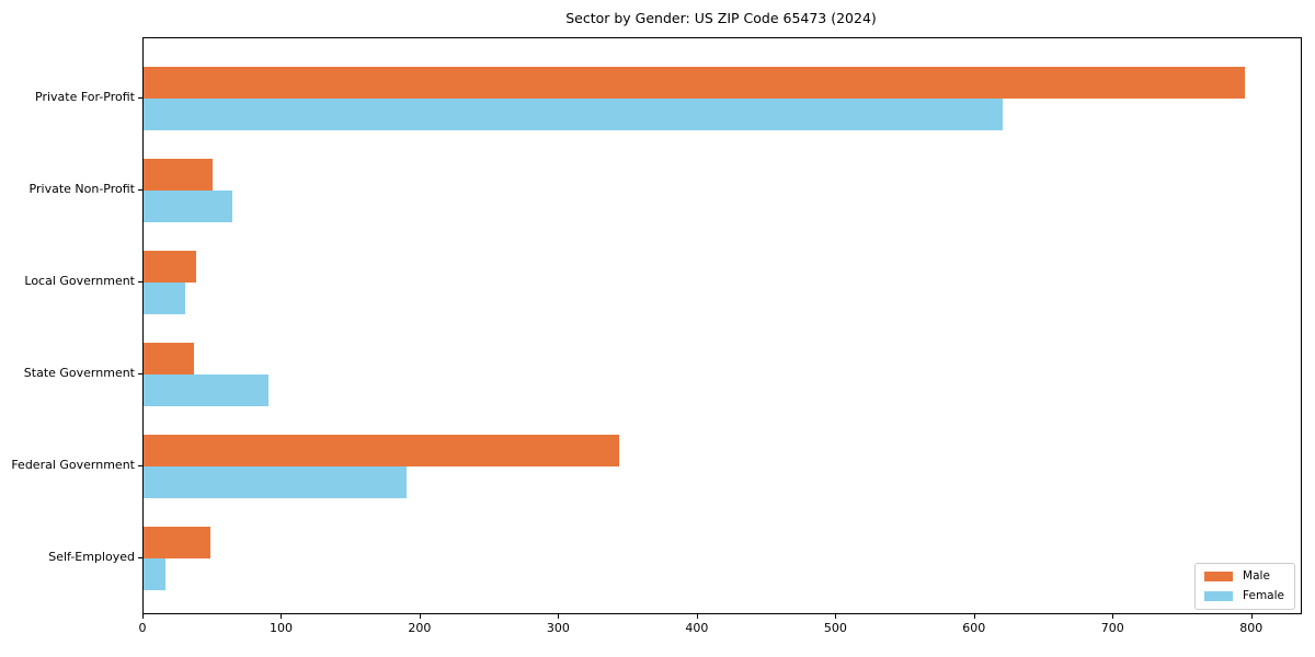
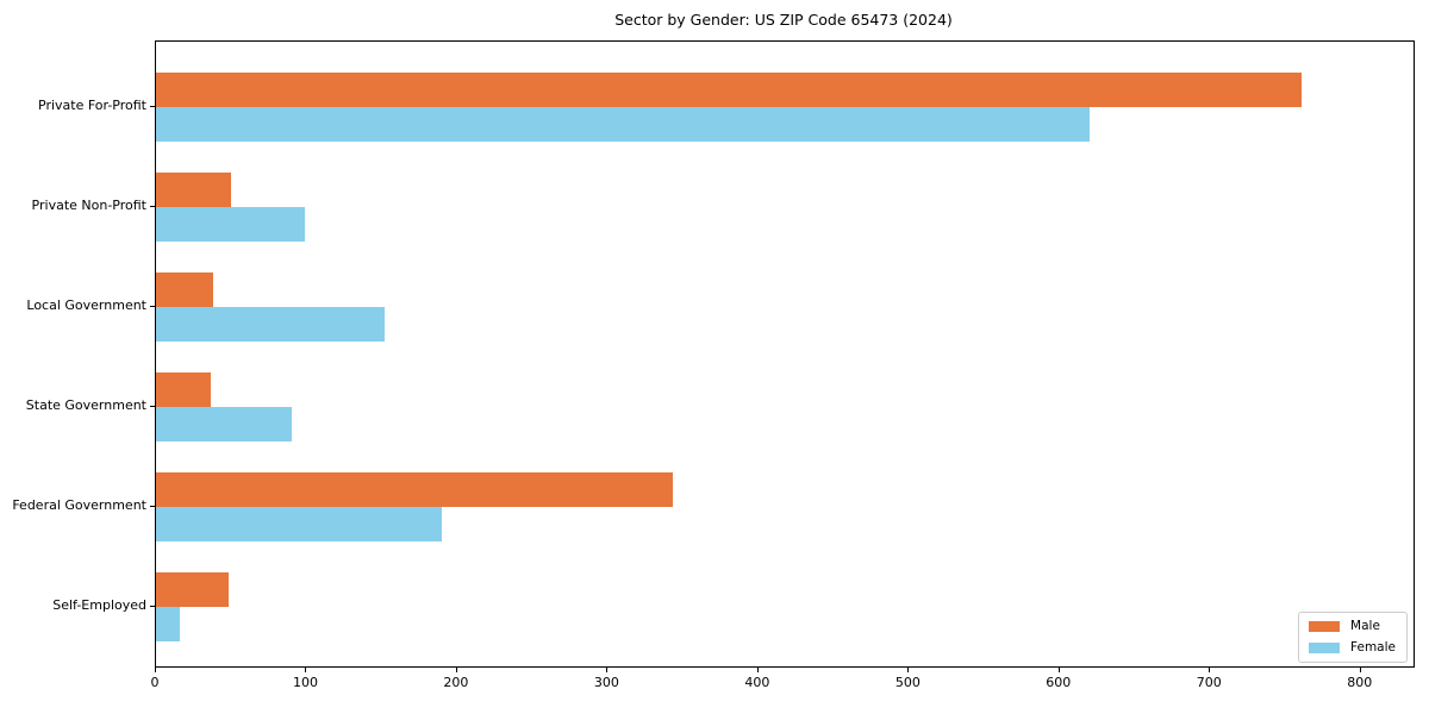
Male/Private For-Profit: 795 -> 761
Female/Private Non-Profit: 64 -> 99
Female/Local Government: 30 -> 152
